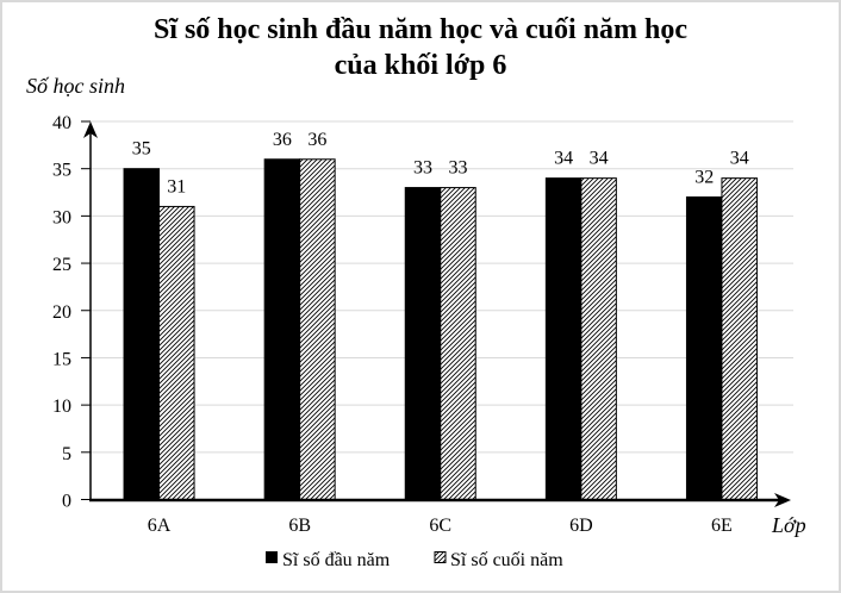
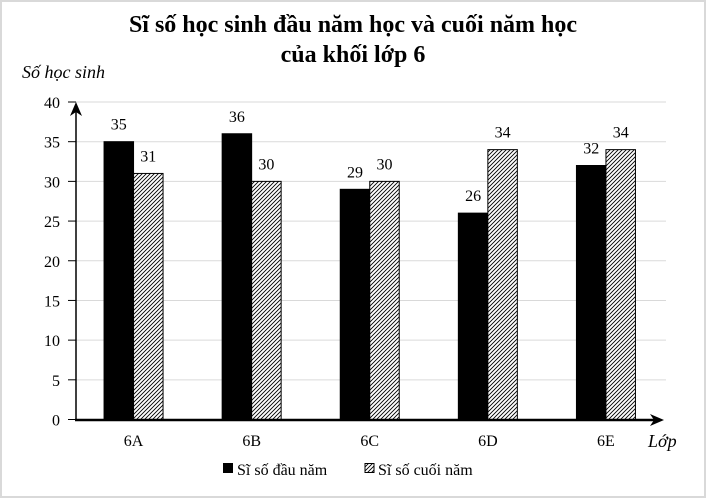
Sĩ số cuối năm/6B: 36 -> 30
Sĩ số đầu năm/6C: 33 -> 29
Sĩ số cuối năm/6C: 33 -> 30
Sĩ số đầu năm/6D: 34 -> 26
